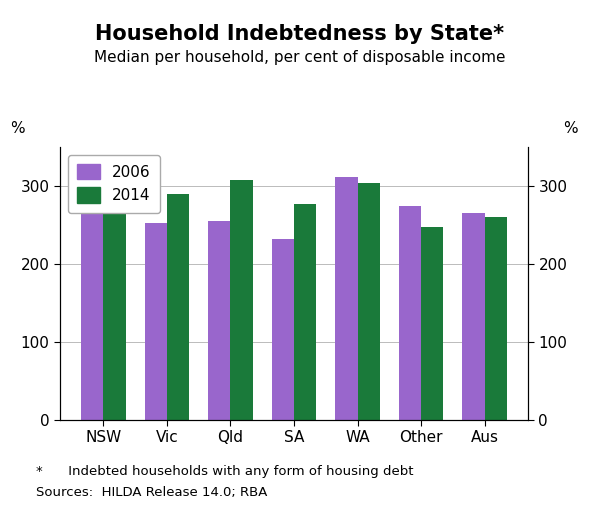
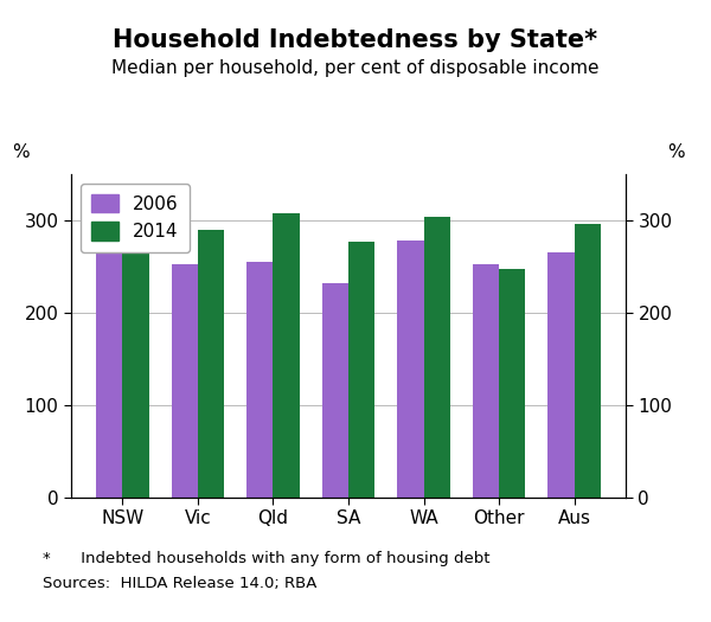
2006/WA: 312 -> 278
2006/Other: 274 -> 253
2014/Aus: 260 -> 296
